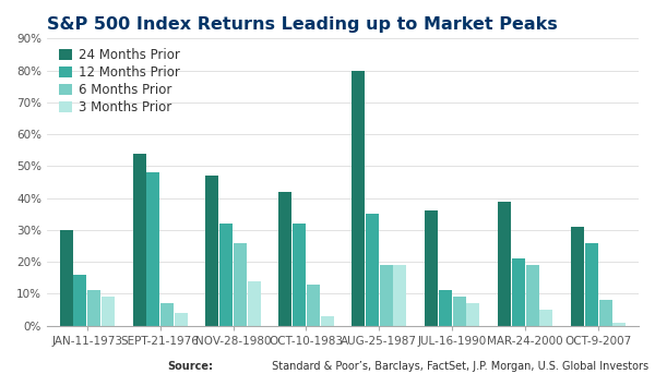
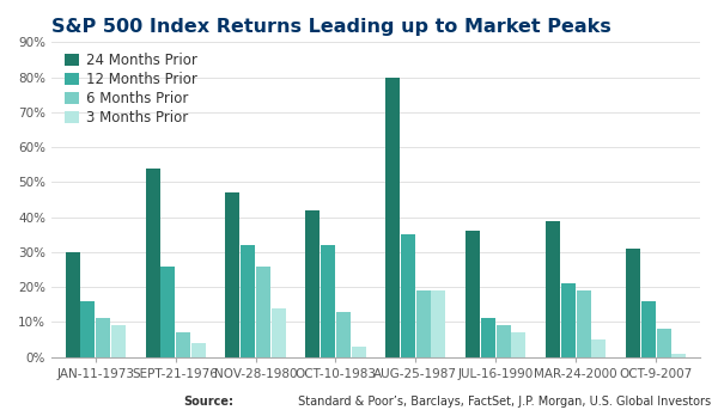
12 Months Prior/SEPT-21-1976: 48% -> 26%
12 Months Prior/OCT-9-2007: 26% -> 16%
